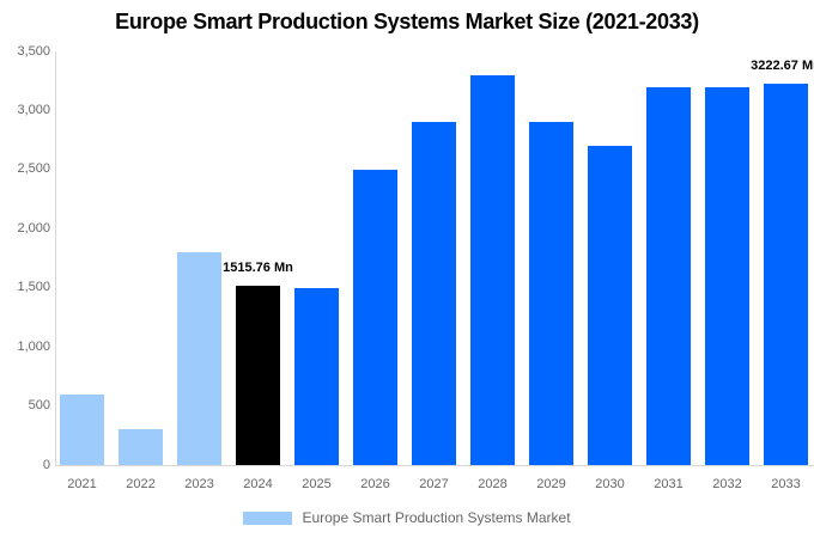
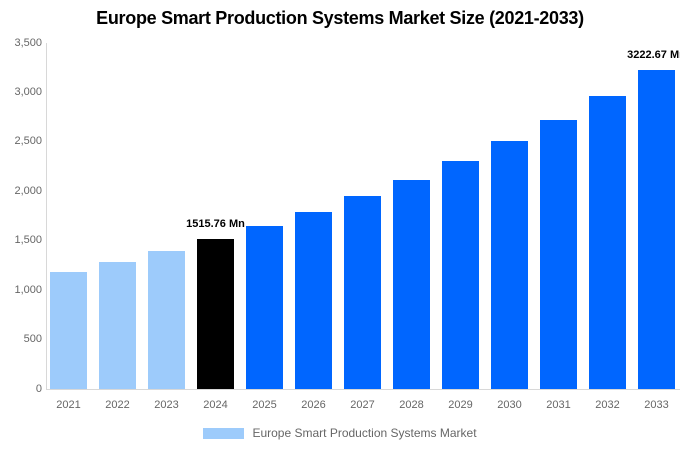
2021: 600 -> 1200
2022: 300 -> 1300
2023: 1800 -> 1400
2025: 1500 -> 1600
2026: 2500 -> 1800
2027: 2900 -> 1900
2028: 3300 -> 2100
2029: 2900 -> 2300
2030: 2700 -> 2500
2031: 3200 -> 2700
2032: 3200 -> 3000
